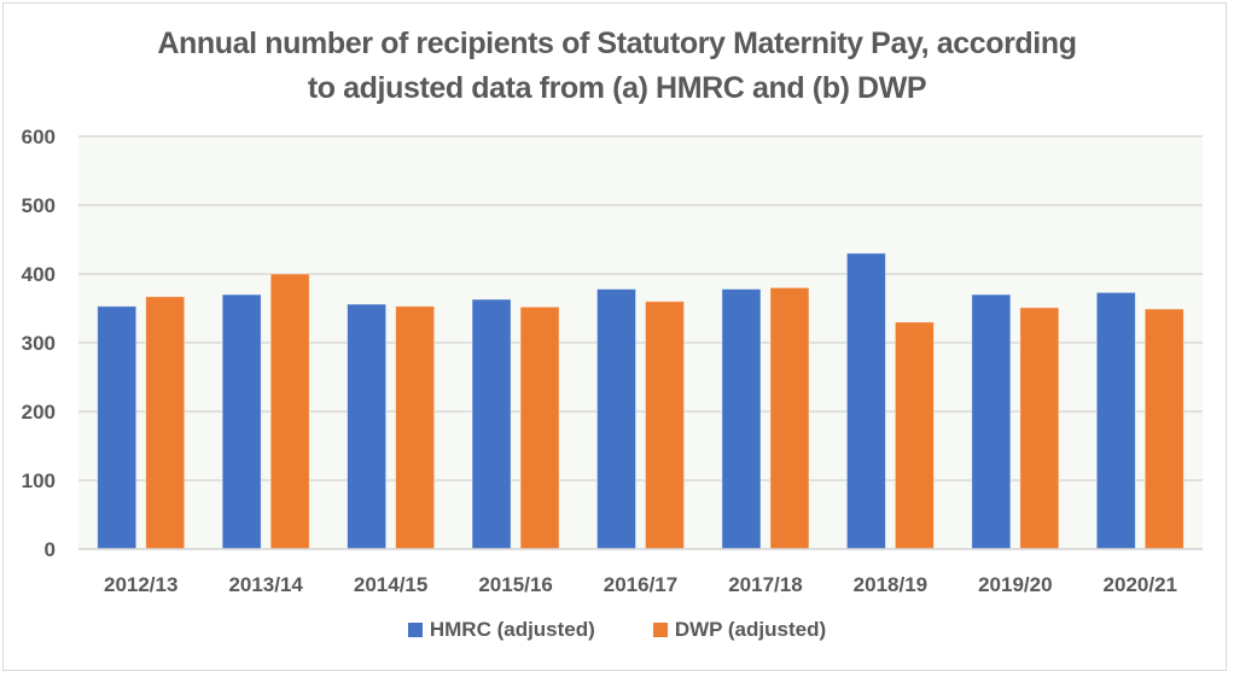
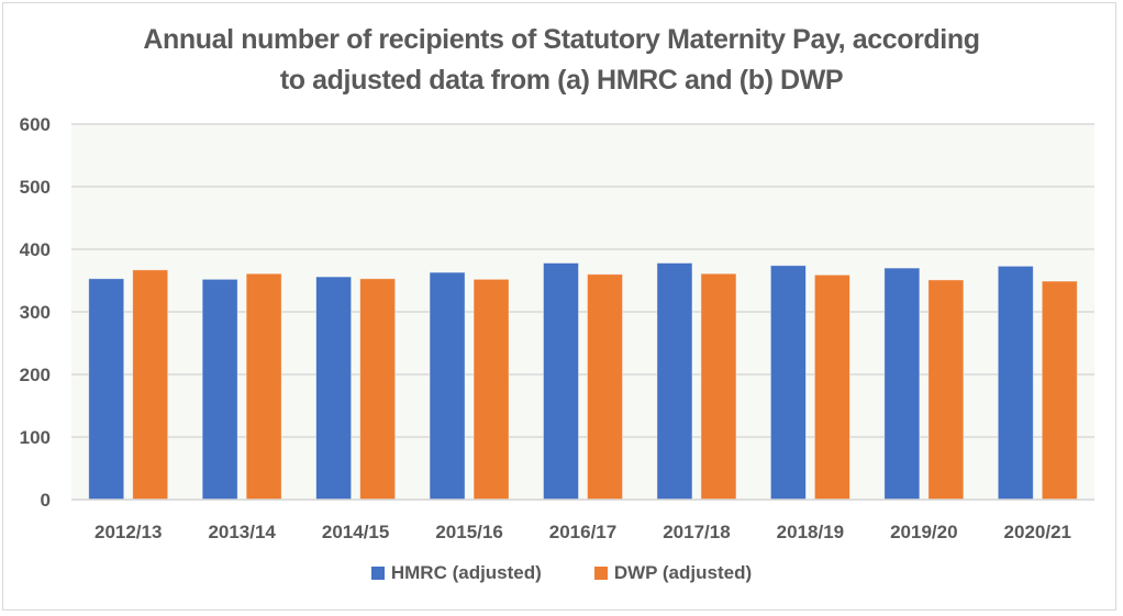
HMRC (adjusted)/2013/14: 370 -> 350
DWP (adjusted)/2013/14: 400 -> 360
DWP (adjusted)/2017/18: 380 -> 360
HMRC (adjusted)/2018/19: 430 -> 370
DWP (adjusted)/2018/19: 330 -> 360
